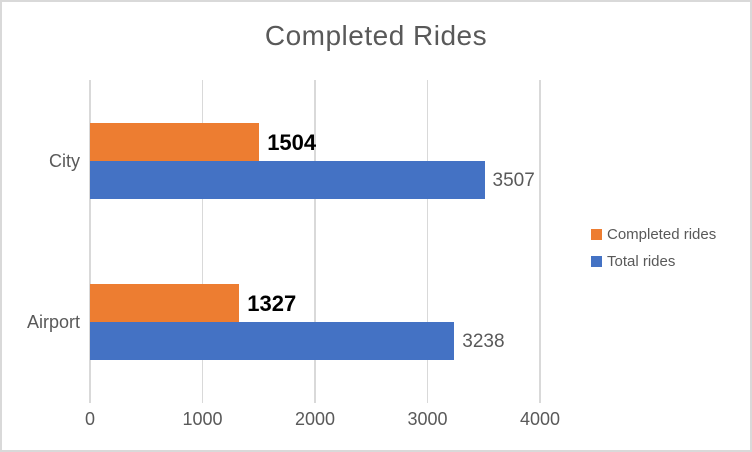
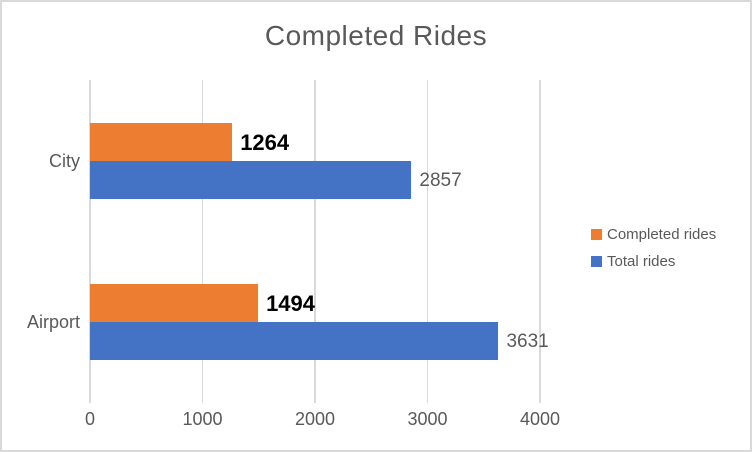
Completed rides/City: 1504 -> 1264
Total rides/City: 3507 -> 2857
Completed rides/Airport: 1327 -> 1494
Total rides/Airport: 3238 -> 3631
